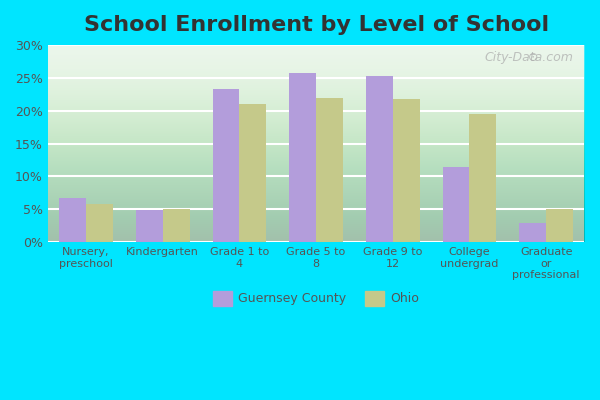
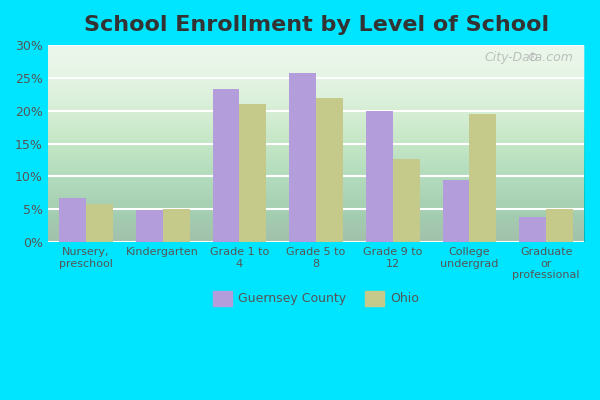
Guernsey County/Grade 9 to 12: 25.3% -> 20.0%
Ohio/Grade 9 to 12: 21.8% -> 12.6%
Guernsey County/College undergrad: 11.5% -> 9.4%
Guernsey County/Graduate or professional: 2.9% -> 3.8%
